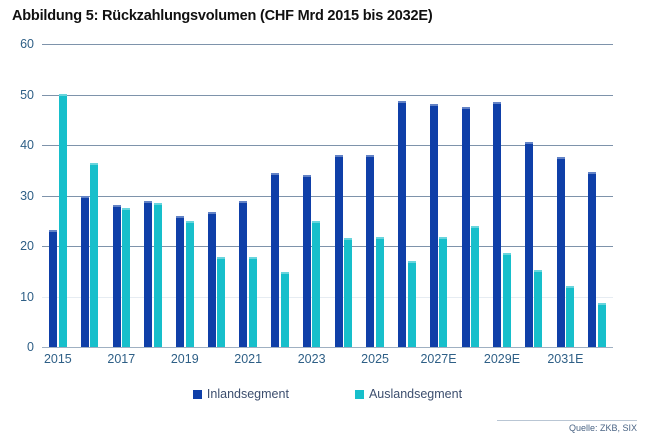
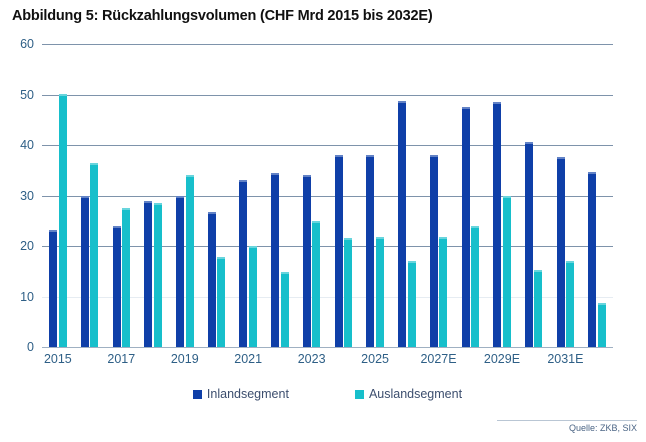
Inlandsegment/2017: 28 -> 24
Inlandsegment/2019: 26 -> 30
Auslandsegment/2019: 25 -> 34
Inlandsegment/2021: 29 -> 33
Auslandsegment/2021: 18 -> 20
Inlandsegment/2027E: 48 -> 38
Auslandsegment/2029E: 19 -> 30
Auslandsegment/2031E: 12 -> 17
